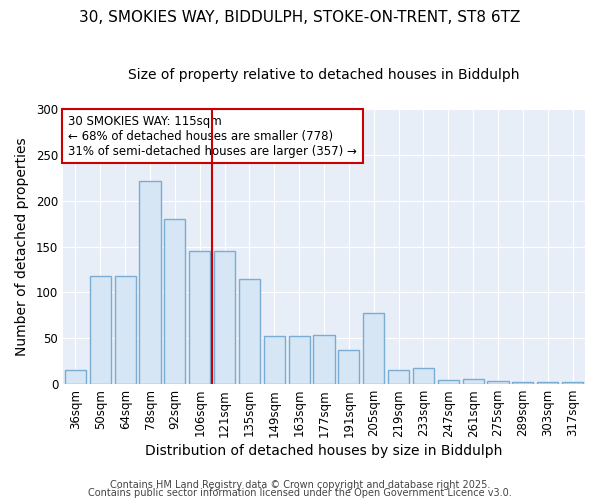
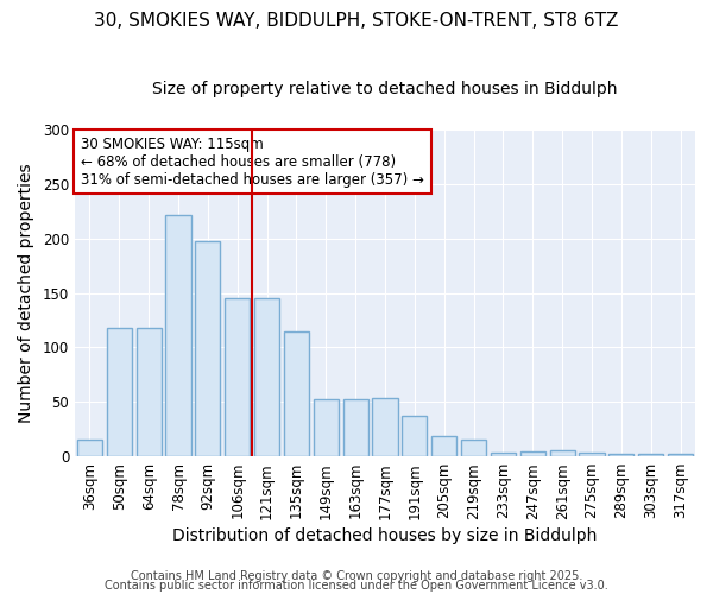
92sqm: 180 -> 198
205sqm: 78 -> 19
233sqm: 18 -> 3
